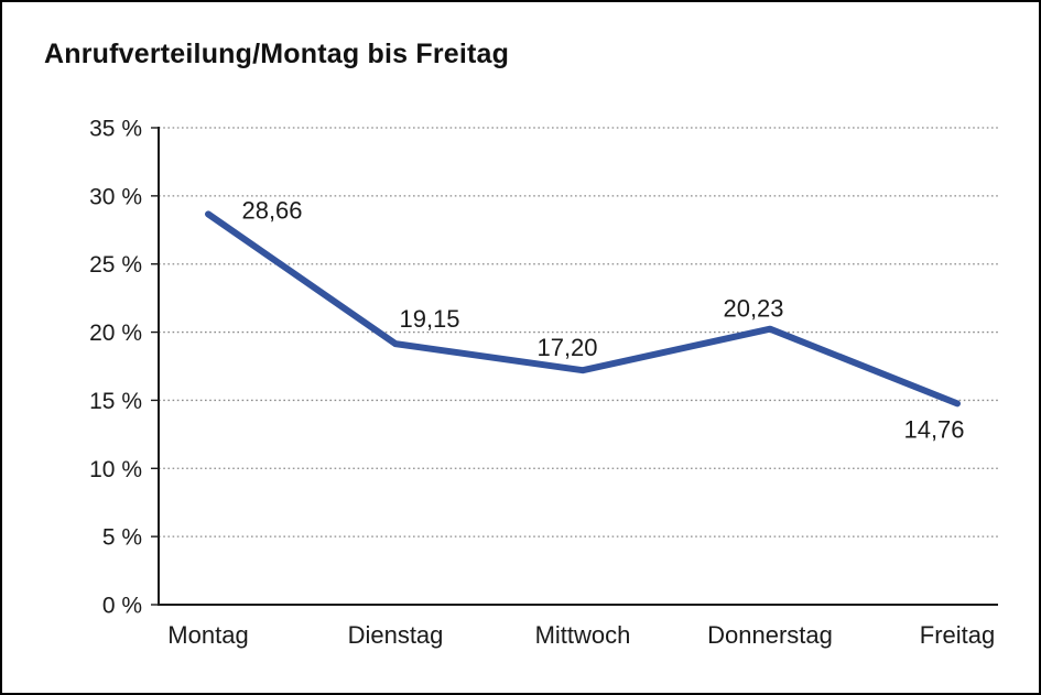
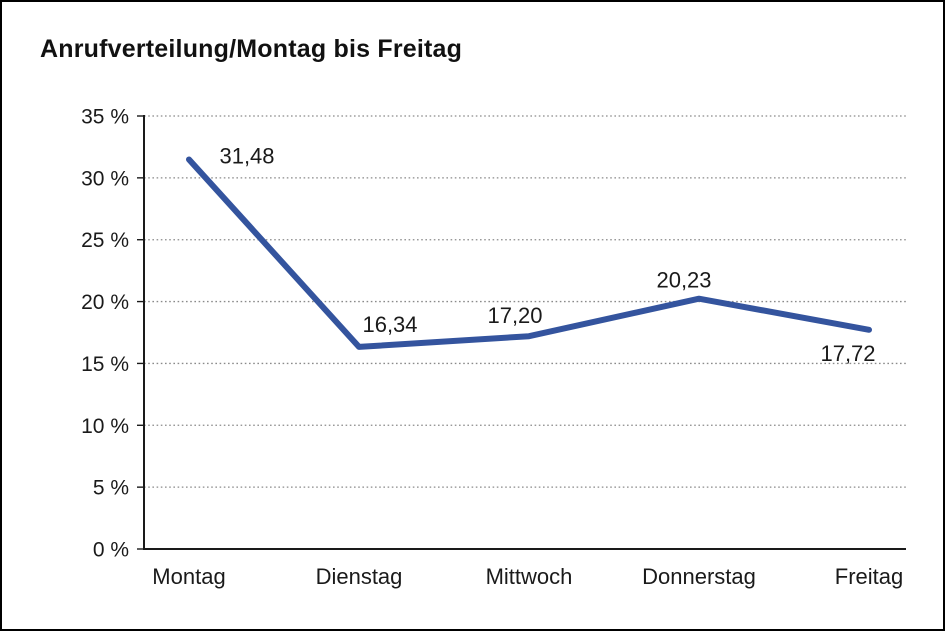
Montag: 28,66 -> 31,48
Dienstag: 19,15 -> 16,34
Freitag: 14,76 -> 17,72
